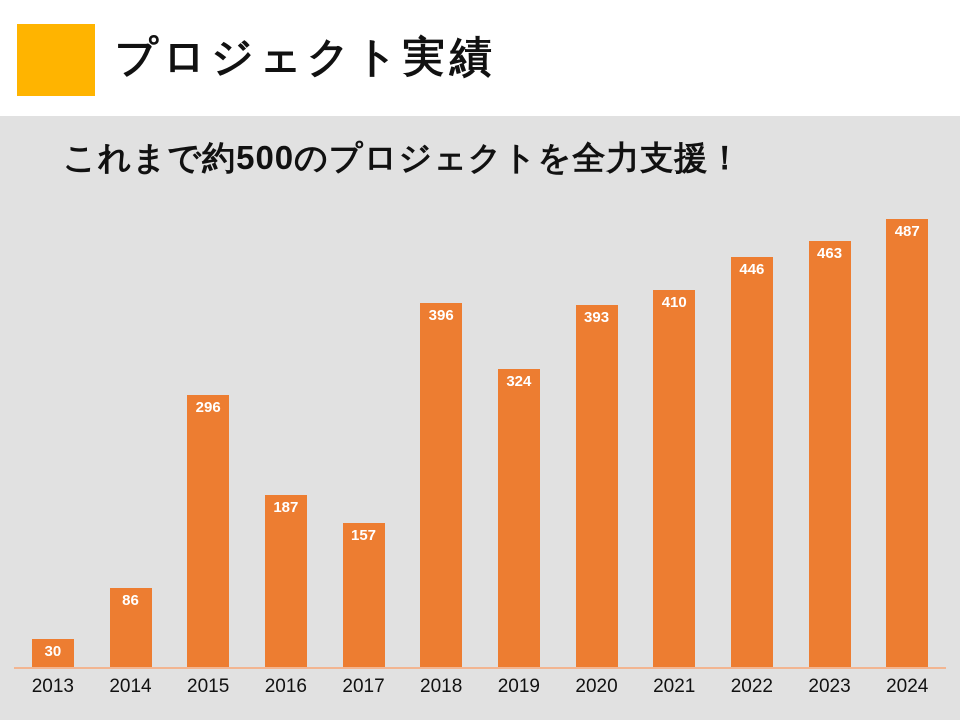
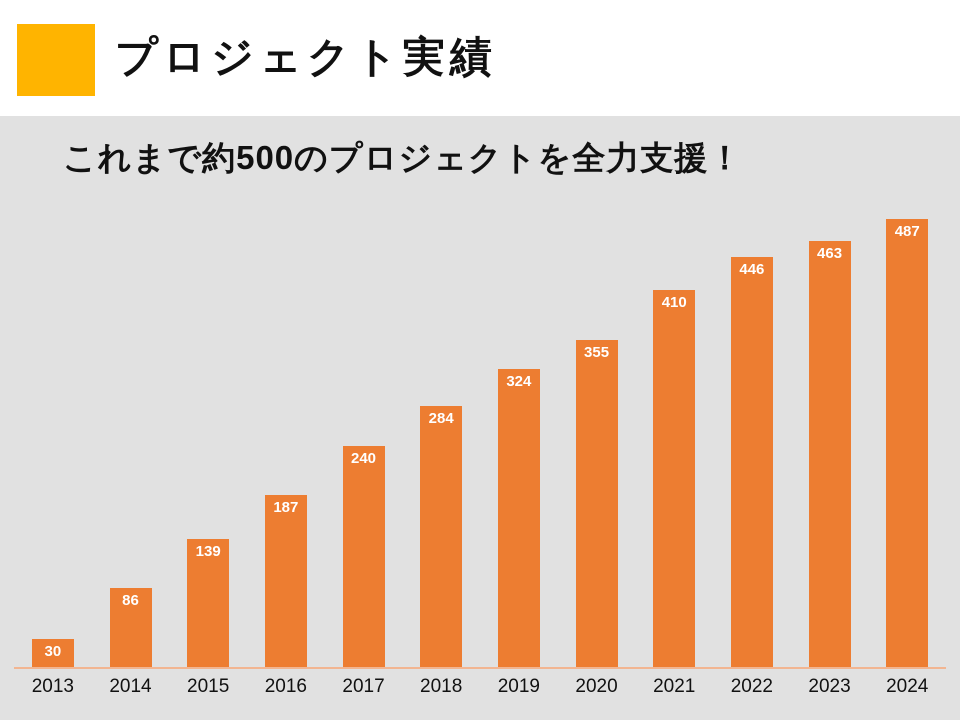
2015: 296 -> 139
2017: 157 -> 240
2018: 396 -> 284
2020: 393 -> 355
